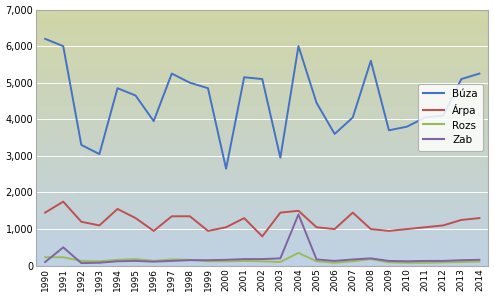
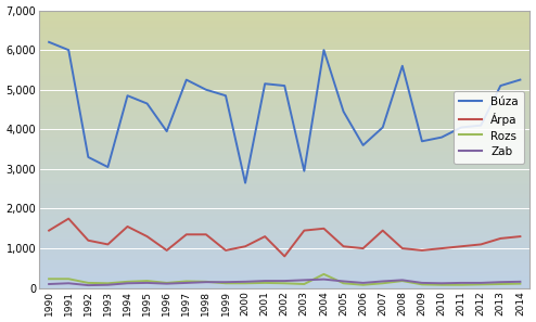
Zab/1991: 500 -> 120
Zab/2004: 1,400 -> 220
